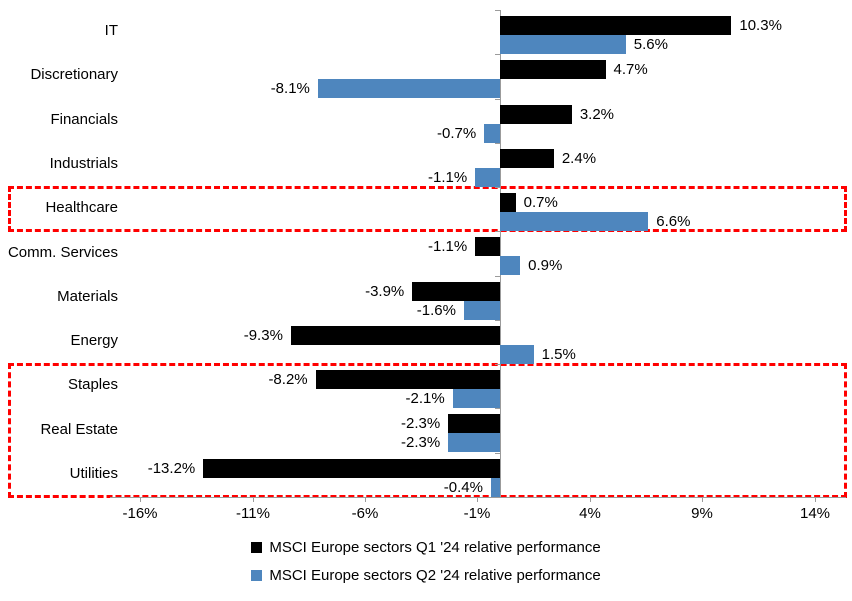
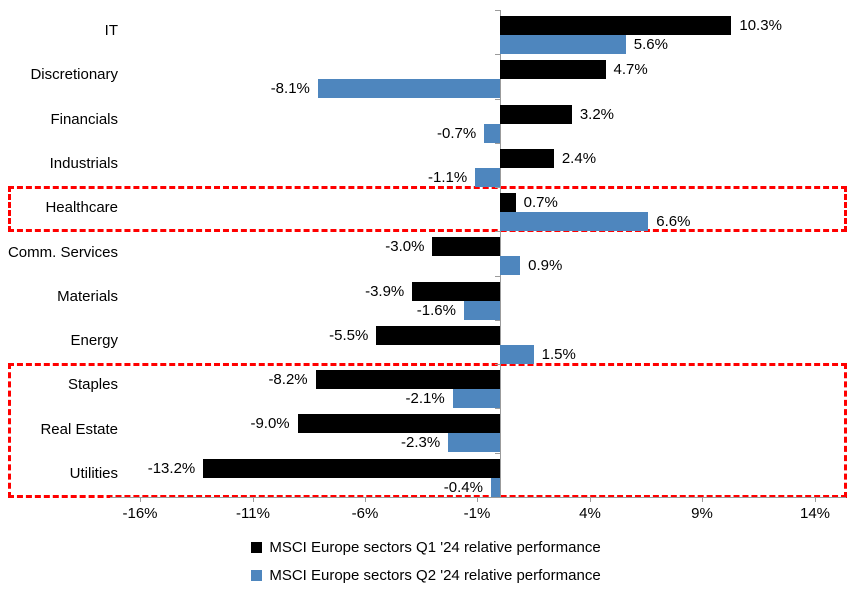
MSCI Europe sectors Q1 '24 relative performance/Comm. Services: -1.1% -> -3.0%
MSCI Europe sectors Q1 '24 relative performance/Energy: -9.3% -> -5.5%
MSCI Europe sectors Q1 '24 relative performance/Real Estate: -2.3% -> -9.0%
